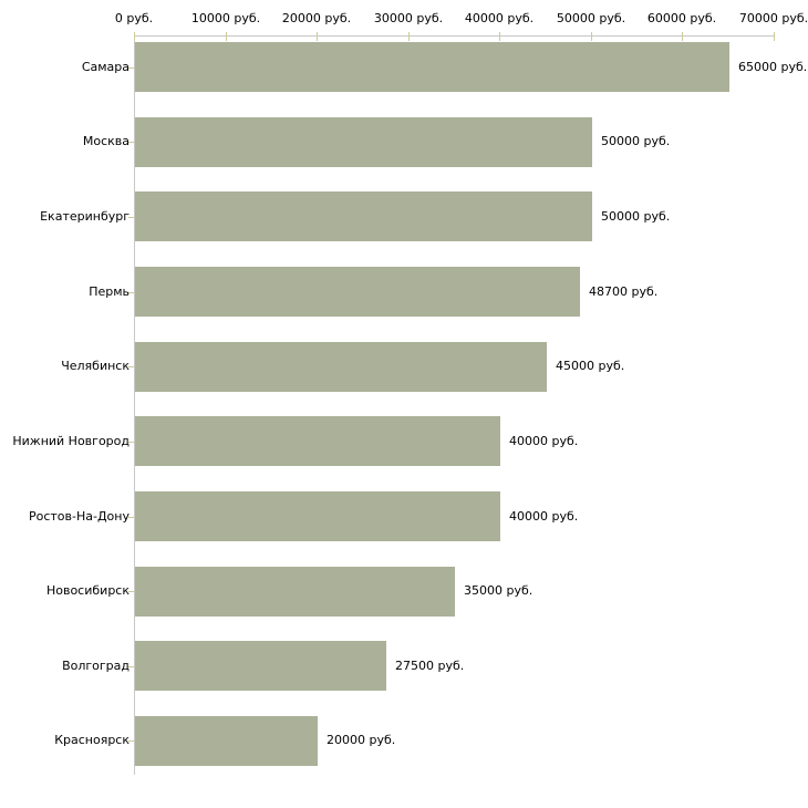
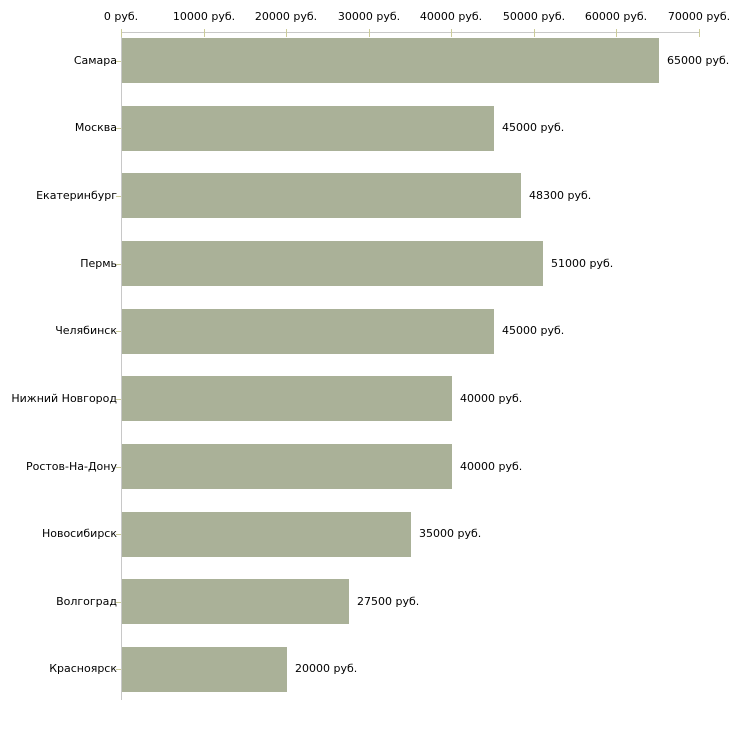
Москва: 50000 -> 45000
Екатеринбург: 50000 -> 48300
Пермь: 48700 -> 51000
